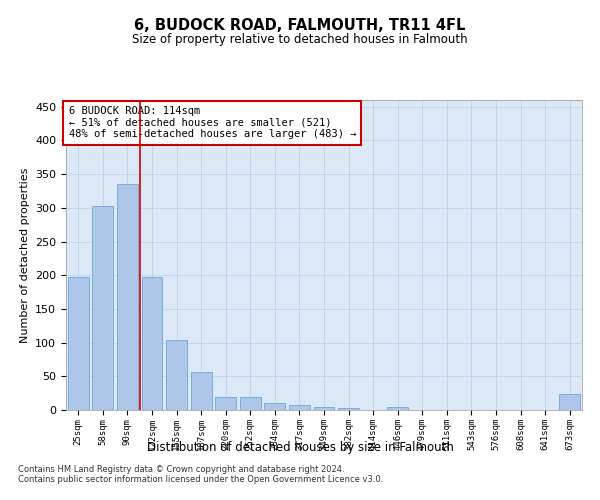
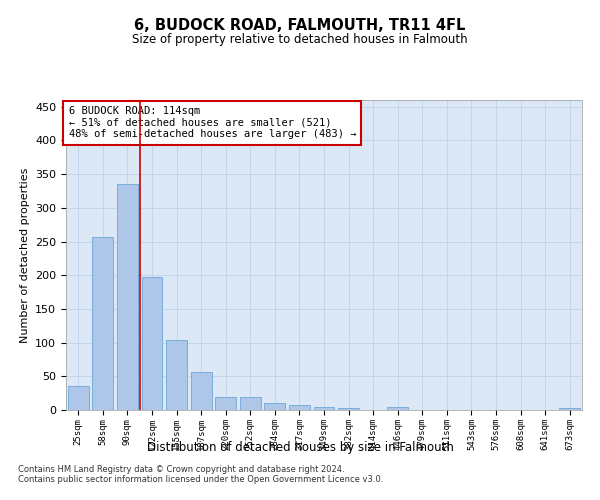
25sqm: 198 -> 36
58sqm: 302 -> 256
673sqm: 24 -> 3
